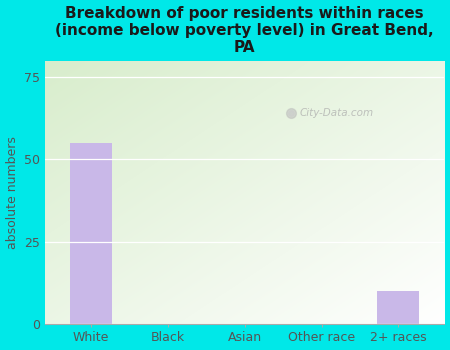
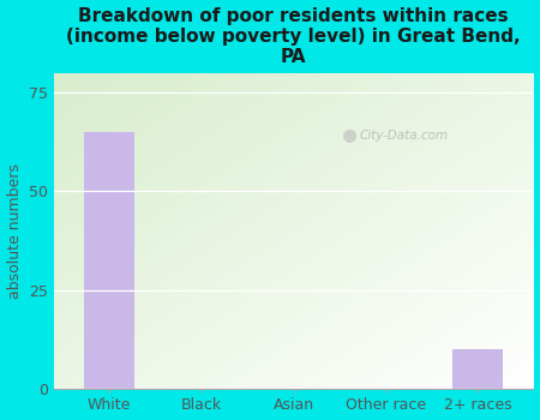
White: 55 -> 65
